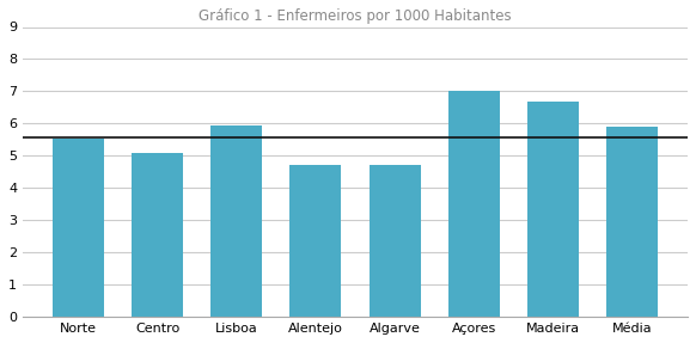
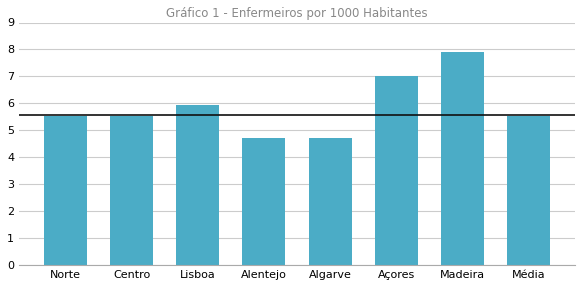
Centro: 5.10 -> 5.55
Madeira: 6.70 -> 7.90
Média: 5.90 -> 5.55
